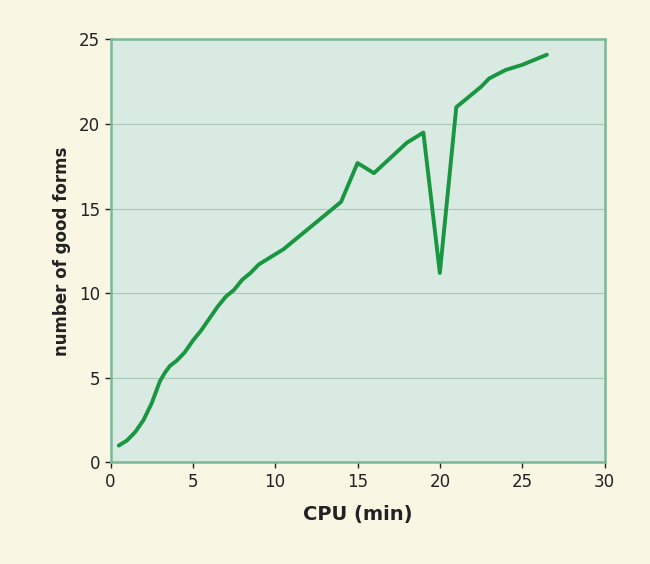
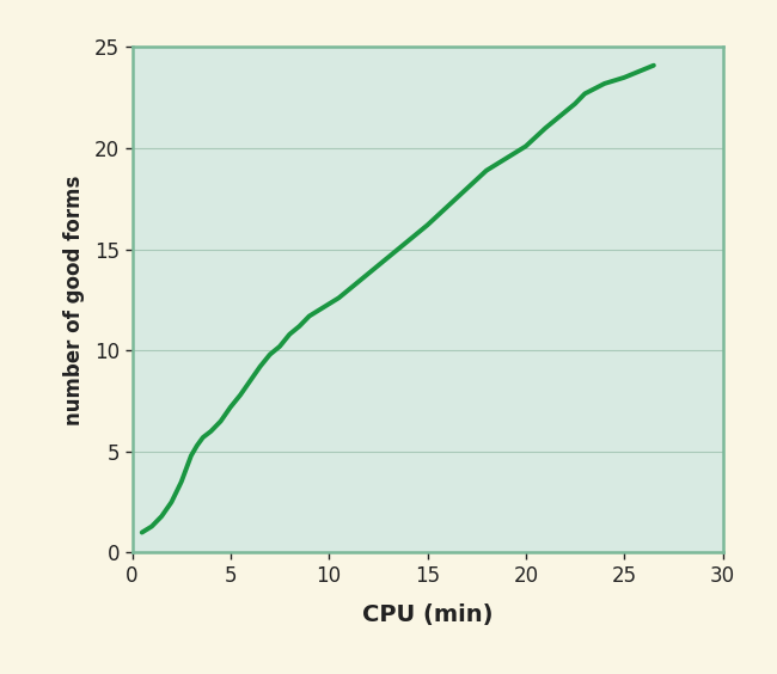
15: 17.7 -> 16.2
20: 11.2 -> 20.1
